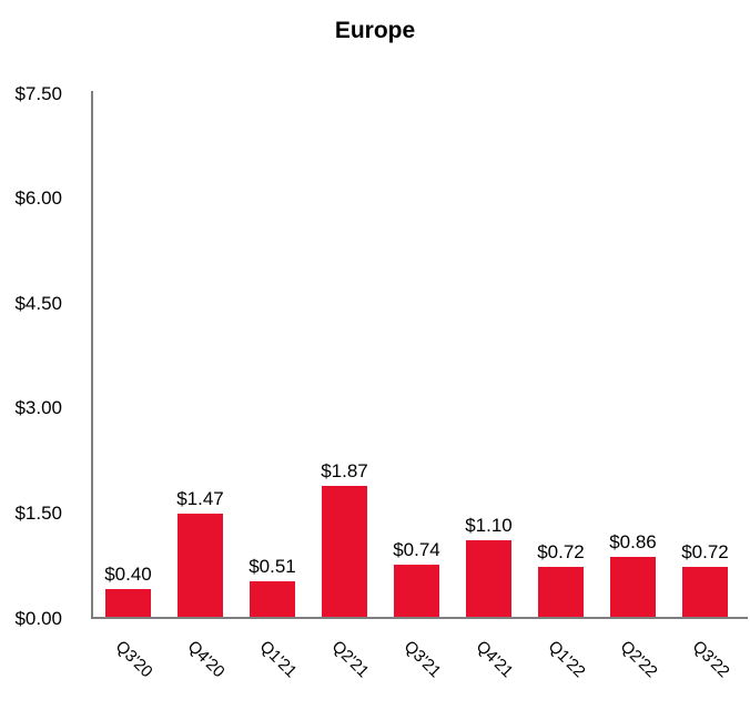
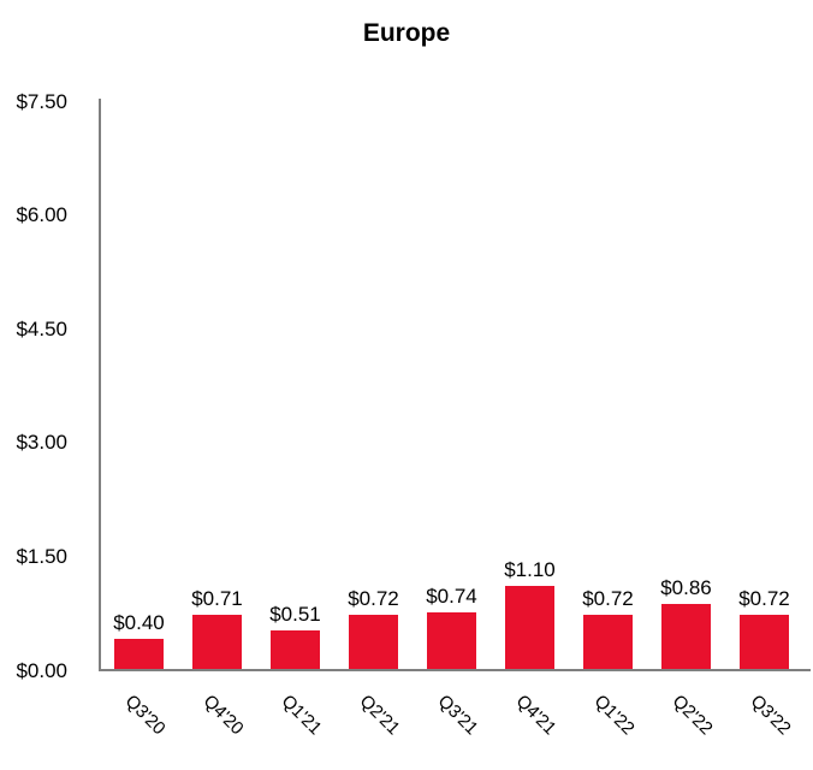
Q4'20: $1.47 -> $0.71
Q2'21: $1.87 -> $0.72
